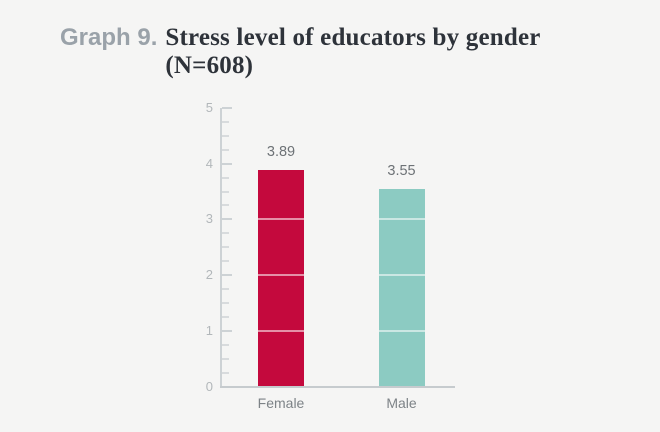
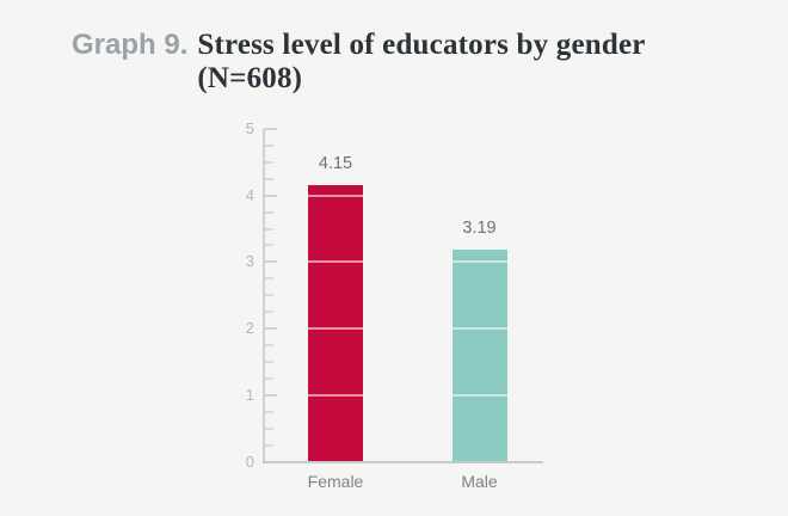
Female: 3.89 -> 4.15
Male: 3.55 -> 3.19
